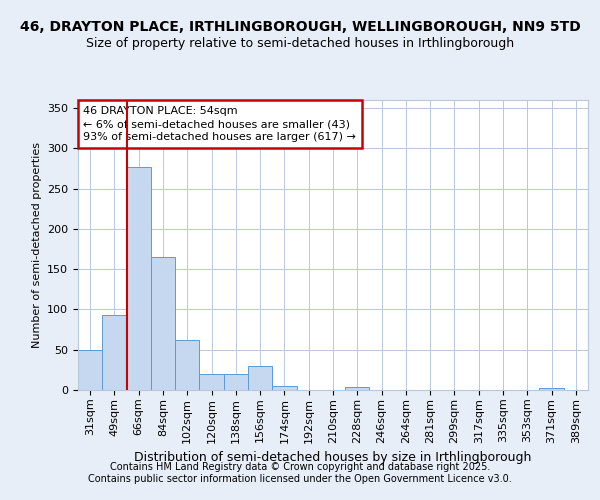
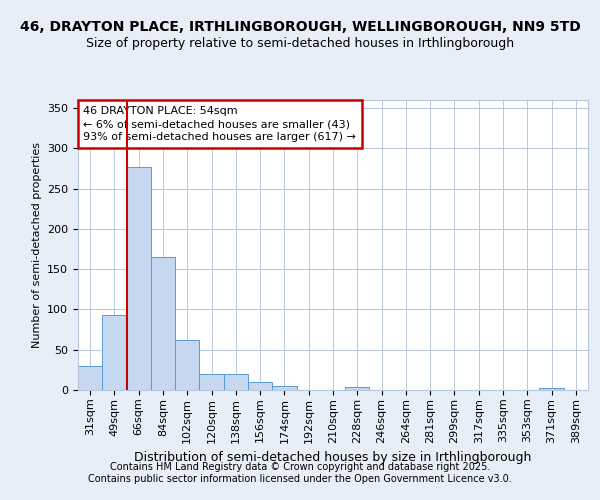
31sqm: 50 -> 30
156sqm: 30 -> 10
